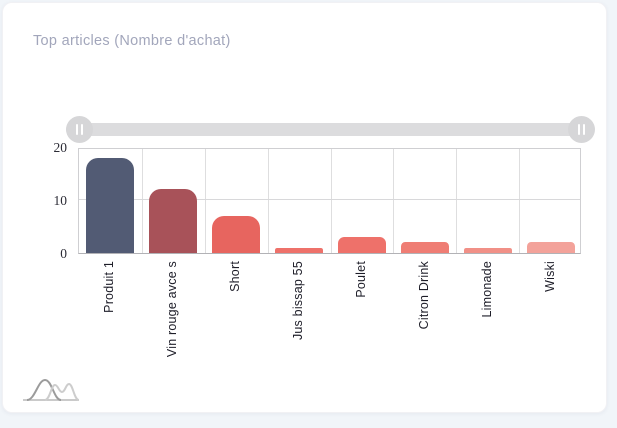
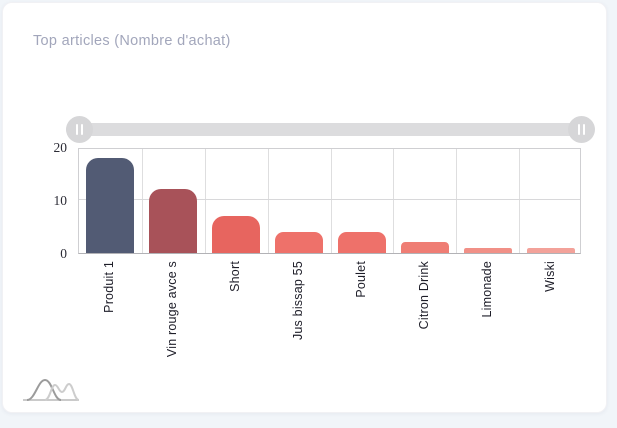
Jus bissap 55: 1 -> 4
Poulet: 3 -> 4
Wiski: 2 -> 1
